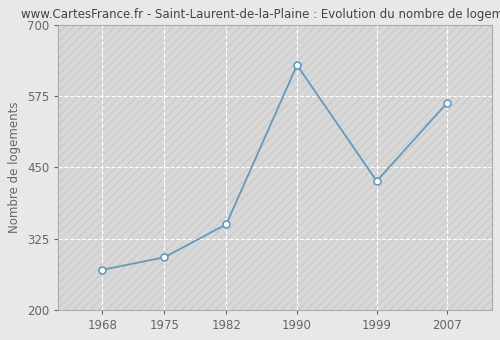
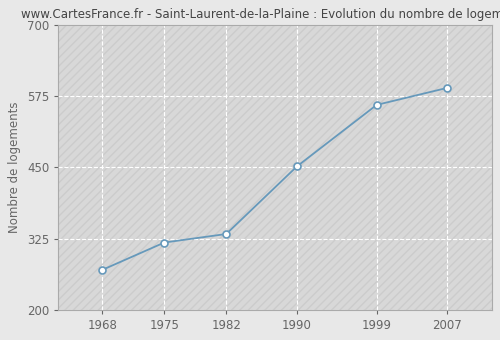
1975: 292 -> 318
1982: 350 -> 333
1990: 630 -> 452
1999: 426 -> 560
2007: 564 -> 590
